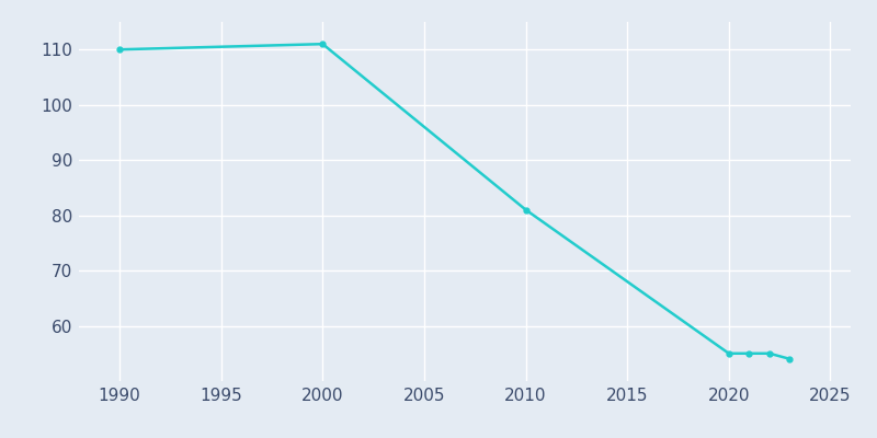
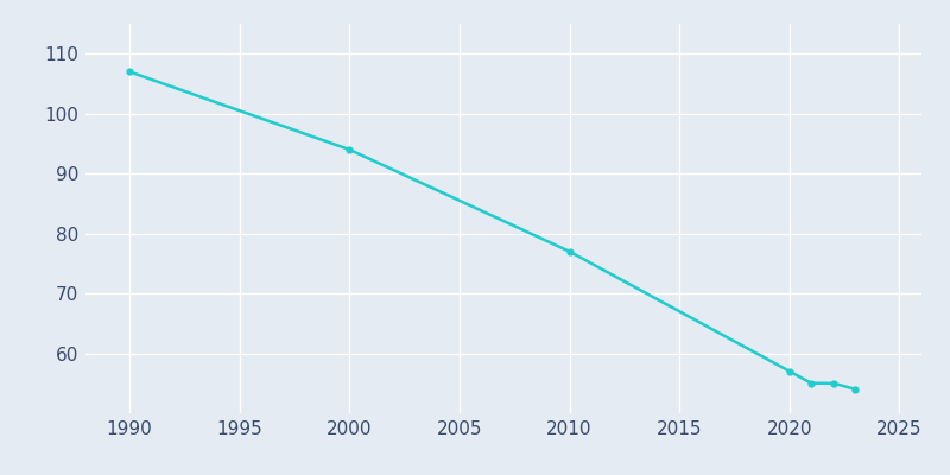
1990: 110 -> 107
2000: 111 -> 94
2010: 81 -> 77
2020: 55 -> 57
